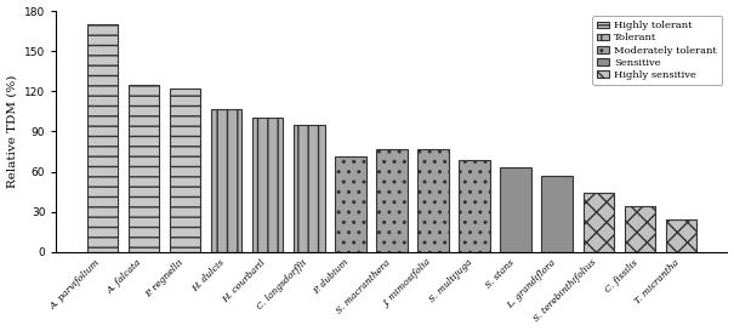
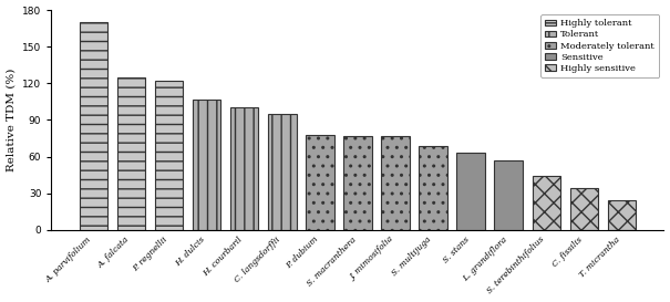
P. dubium: 71 -> 78
